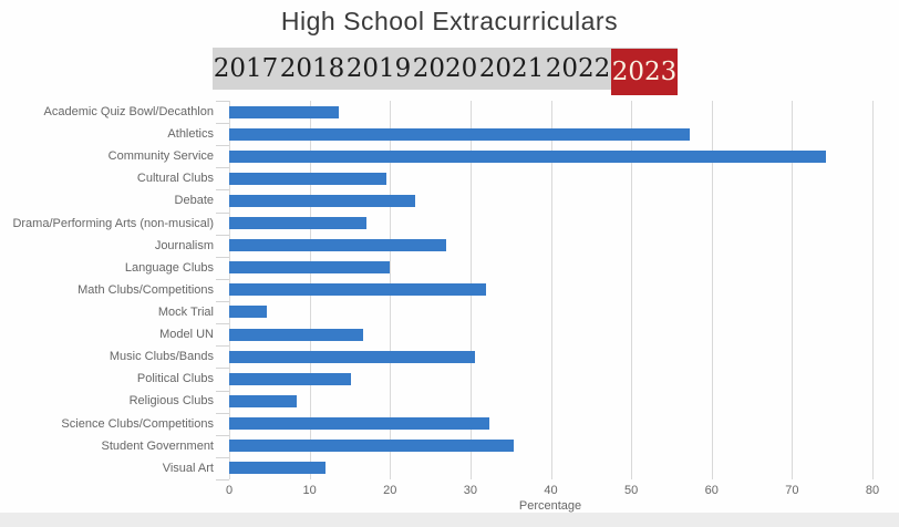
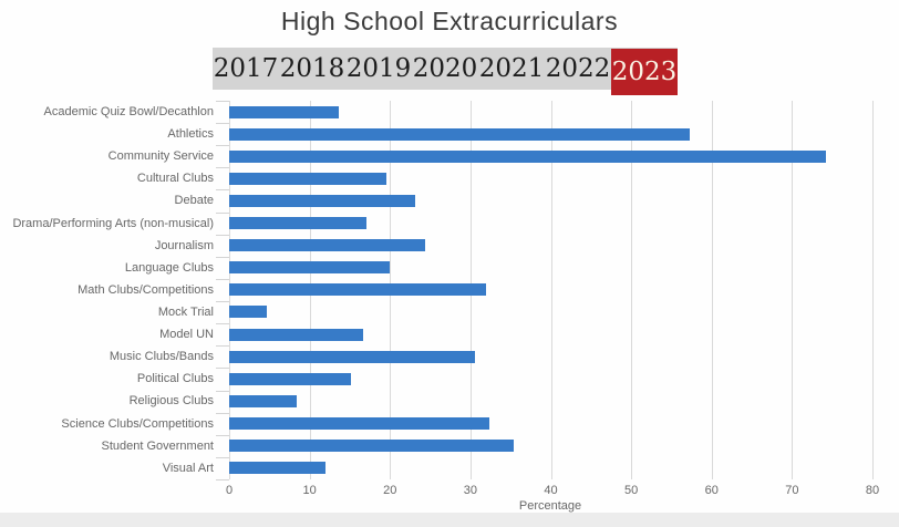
Journalism: 27 -> 24
